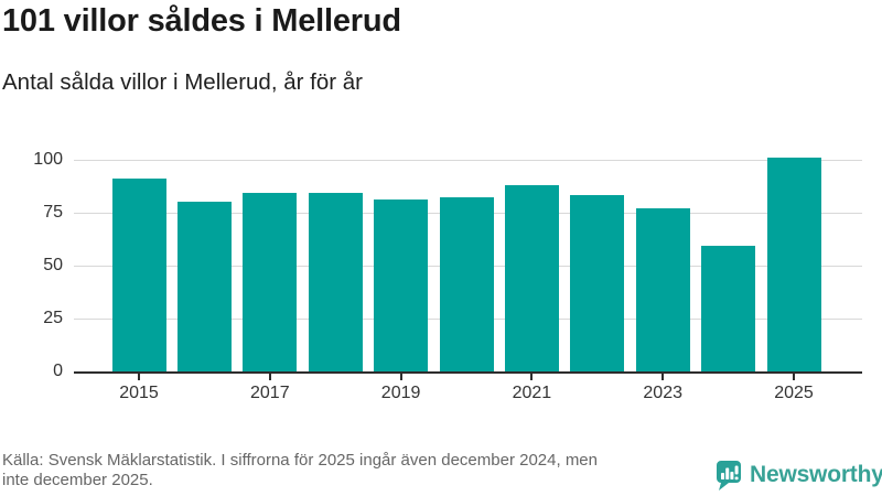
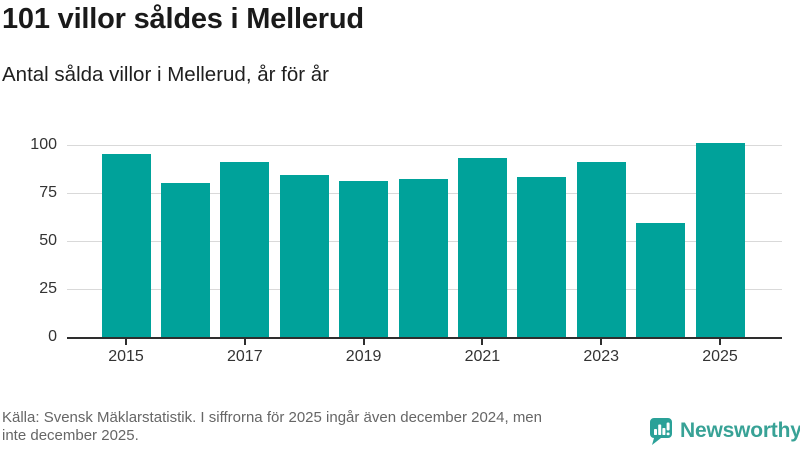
2015: 91 -> 95
2017: 84 -> 91
2021: 88 -> 93
2023: 77 -> 91
